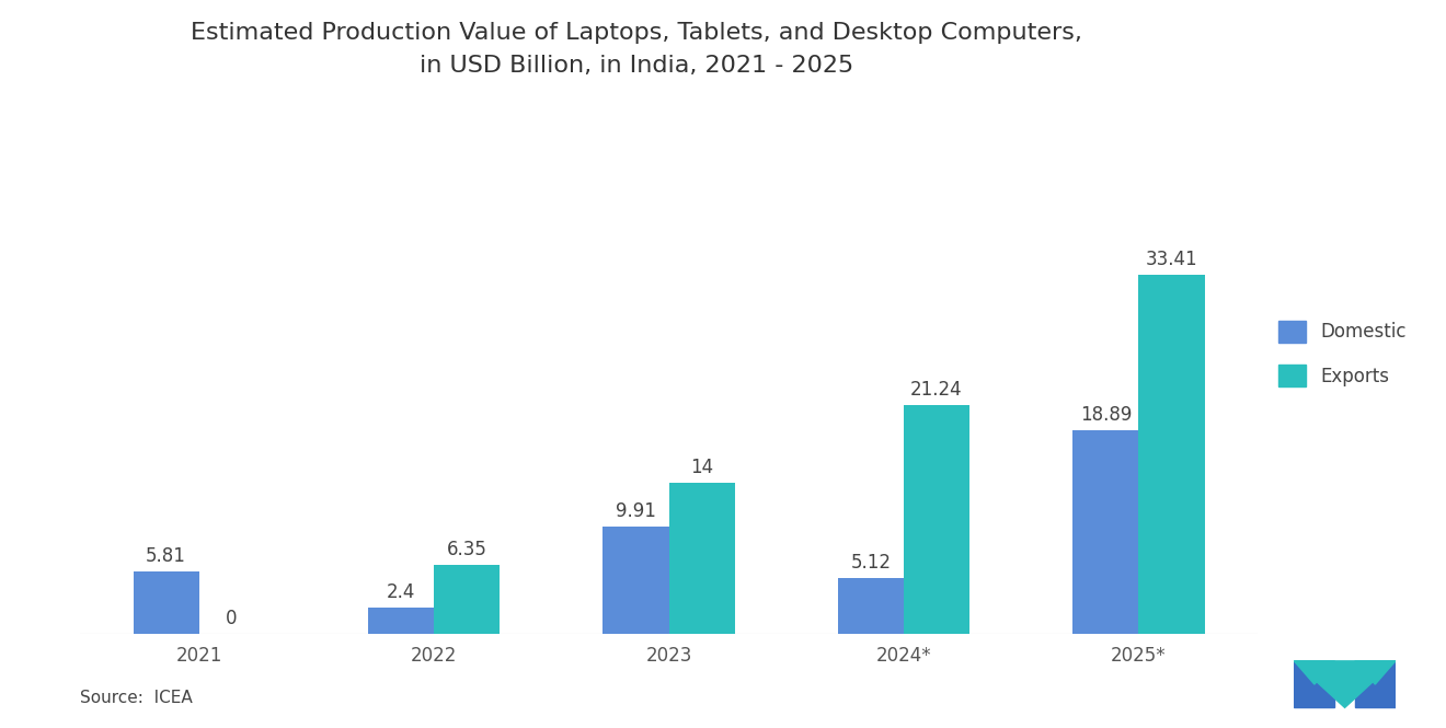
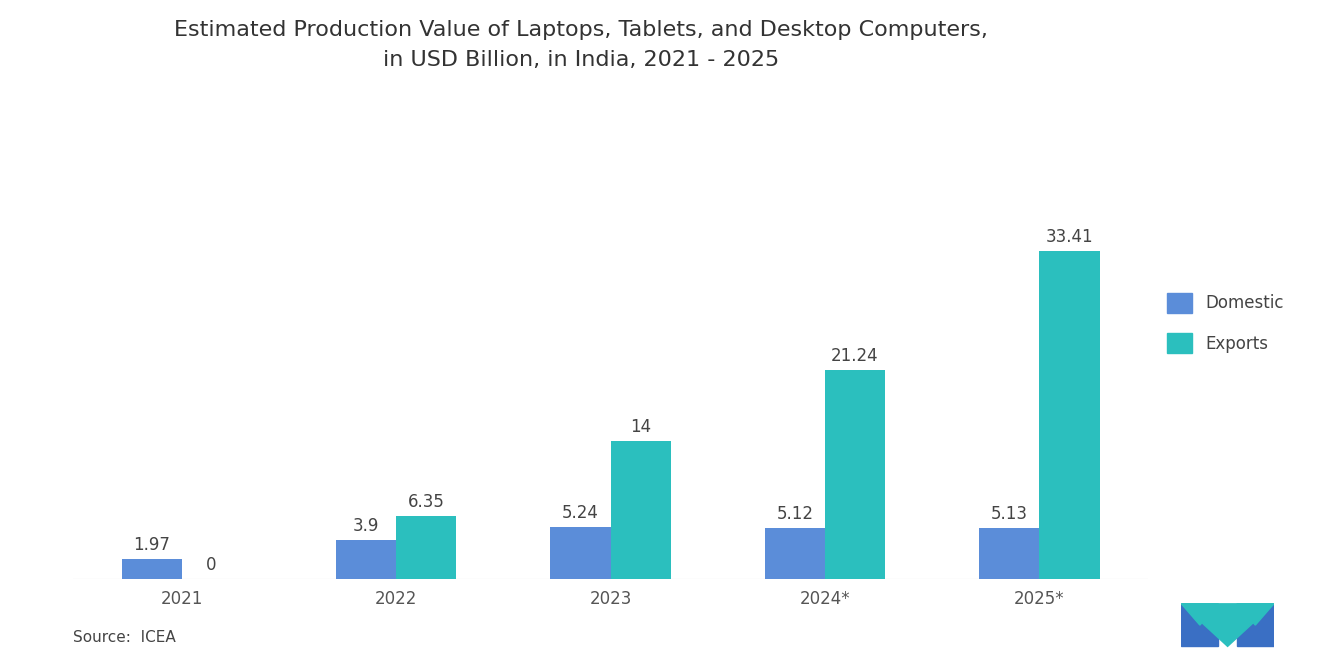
Domestic/2021: 5.81 -> 1.97
Domestic/2022: 2.4 -> 3.9
Domestic/2023: 9.91 -> 5.24
Domestic/2025*: 18.89 -> 5.13
